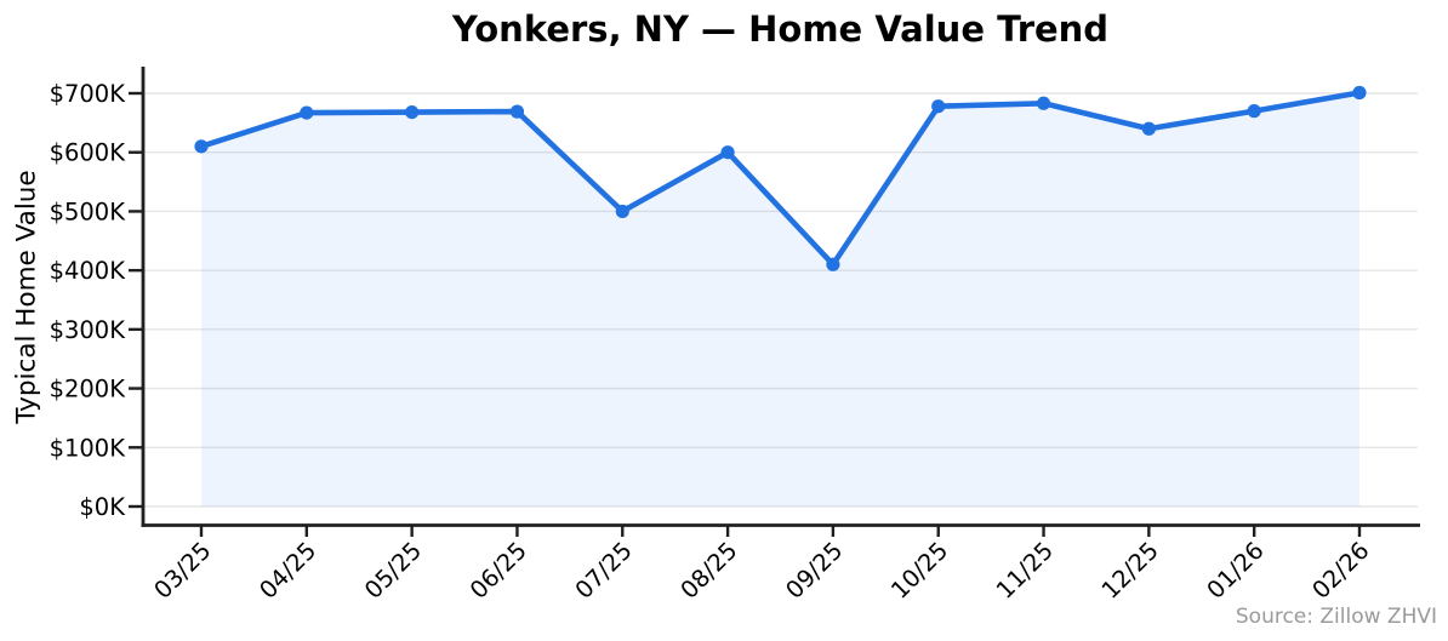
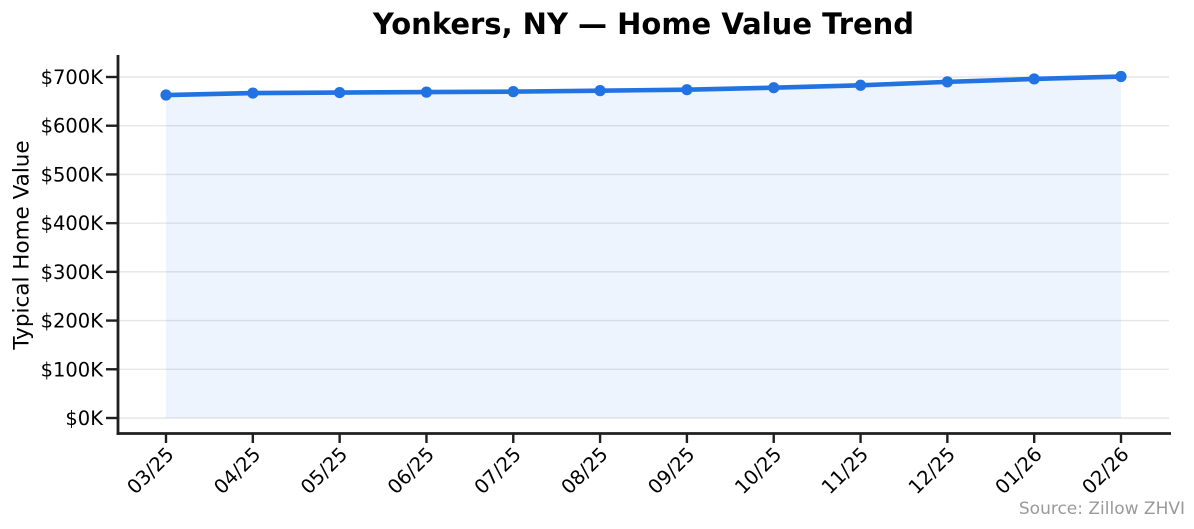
03/25: $610K -> $660K
07/25: $500K -> $670K
08/25: $600K -> $670K
09/25: $410K -> $670K
12/25: $640K -> $690K
01/26: $670K -> $700K
